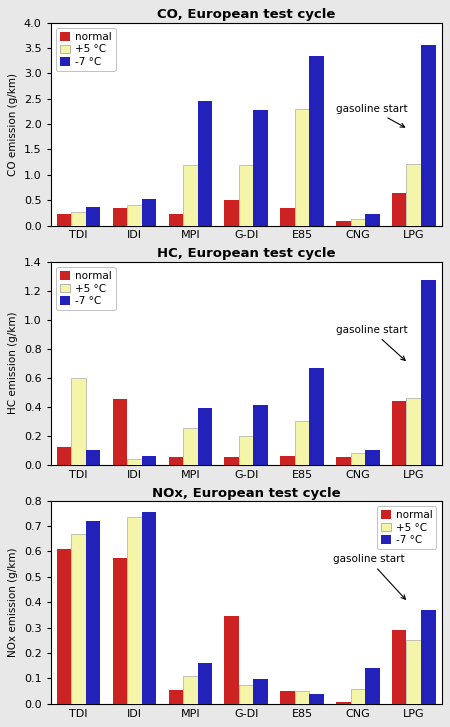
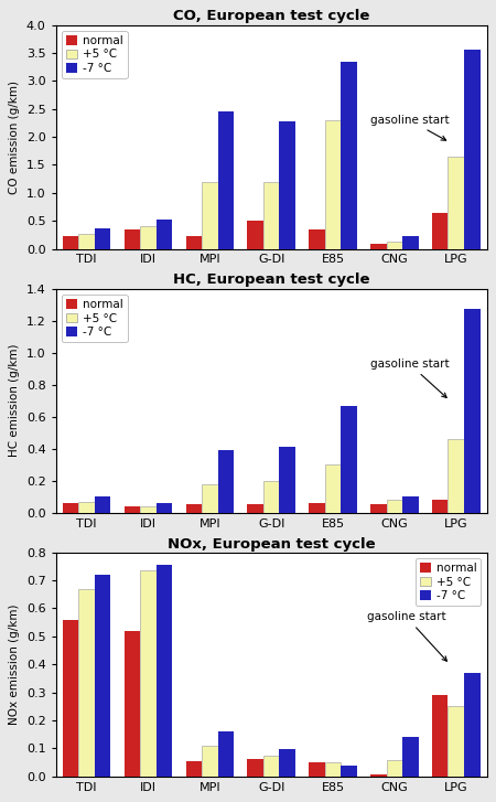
CO, European test cycle/+5 °C/LPG: 1.22 -> 1.65
HC, European test cycle/normal/TDI: 0.12 -> 0.06
HC, European test cycle/+5 °C/TDI: 0.60 -> 0.07
HC, European test cycle/normal/IDI: 0.45 -> 0.04
HC, European test cycle/+5 °C/MPI: 0.25 -> 0.18
HC, European test cycle/normal/LPG: 0.44 -> 0.08
NOx, European test cycle/normal/TDI: 0.610 -> 0.560
NOx, European test cycle/normal/IDI: 0.575 -> 0.520
NOx, European test cycle/normal/G-DI: 0.345 -> 0.062
